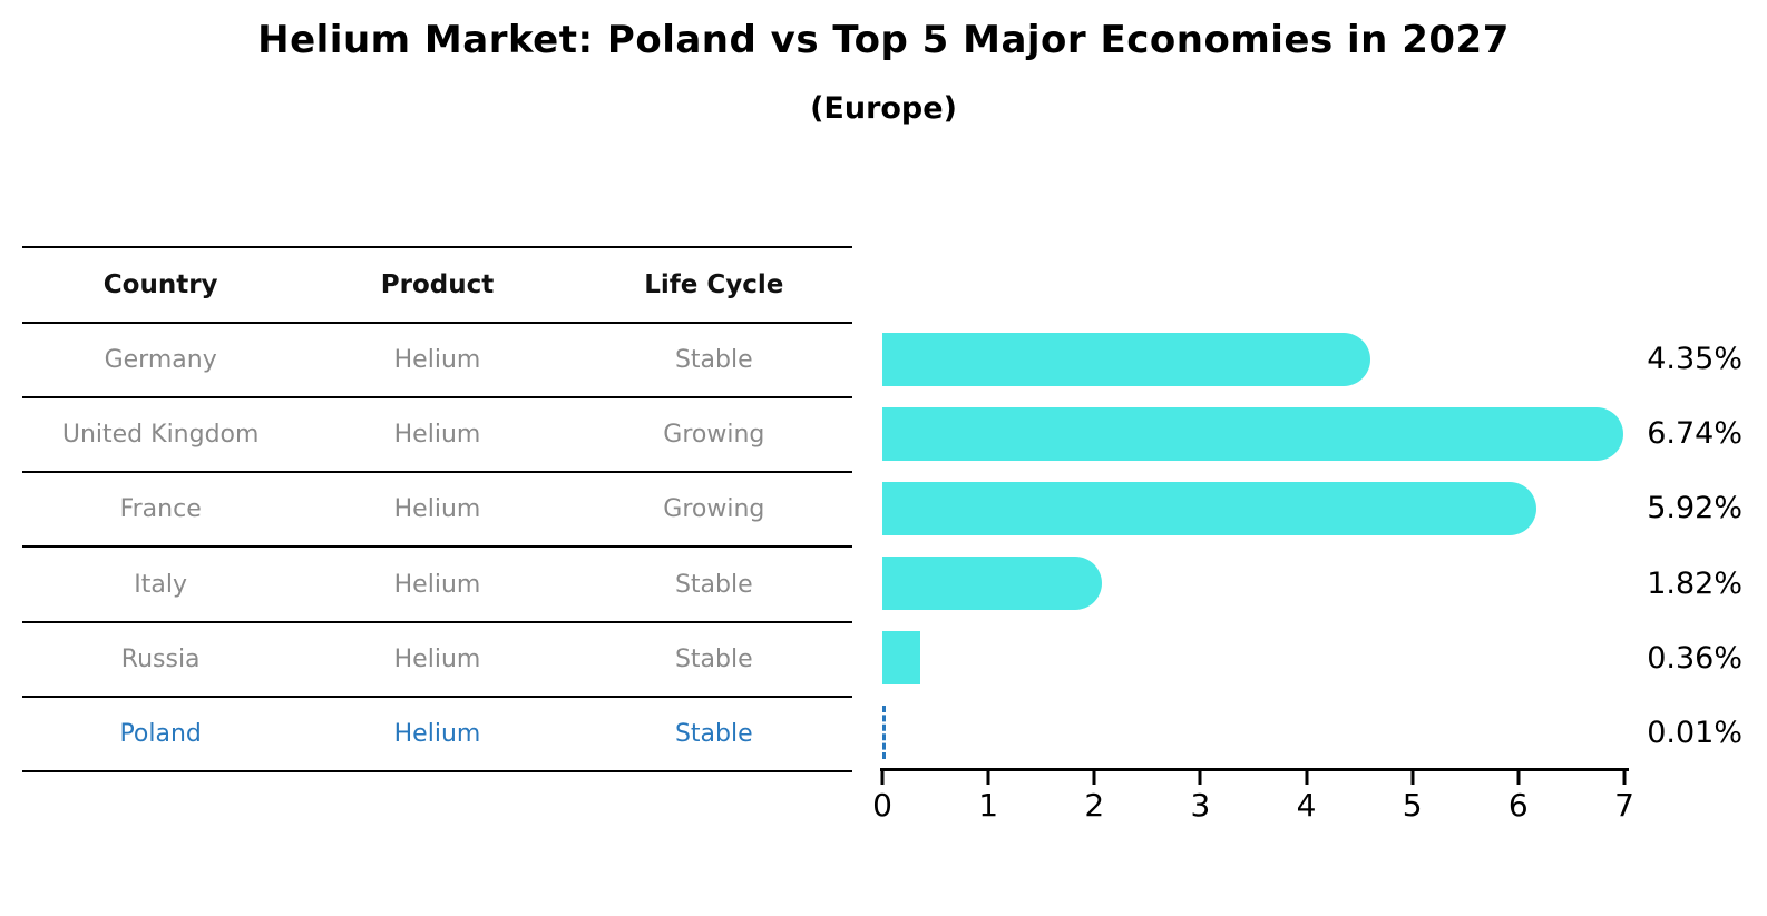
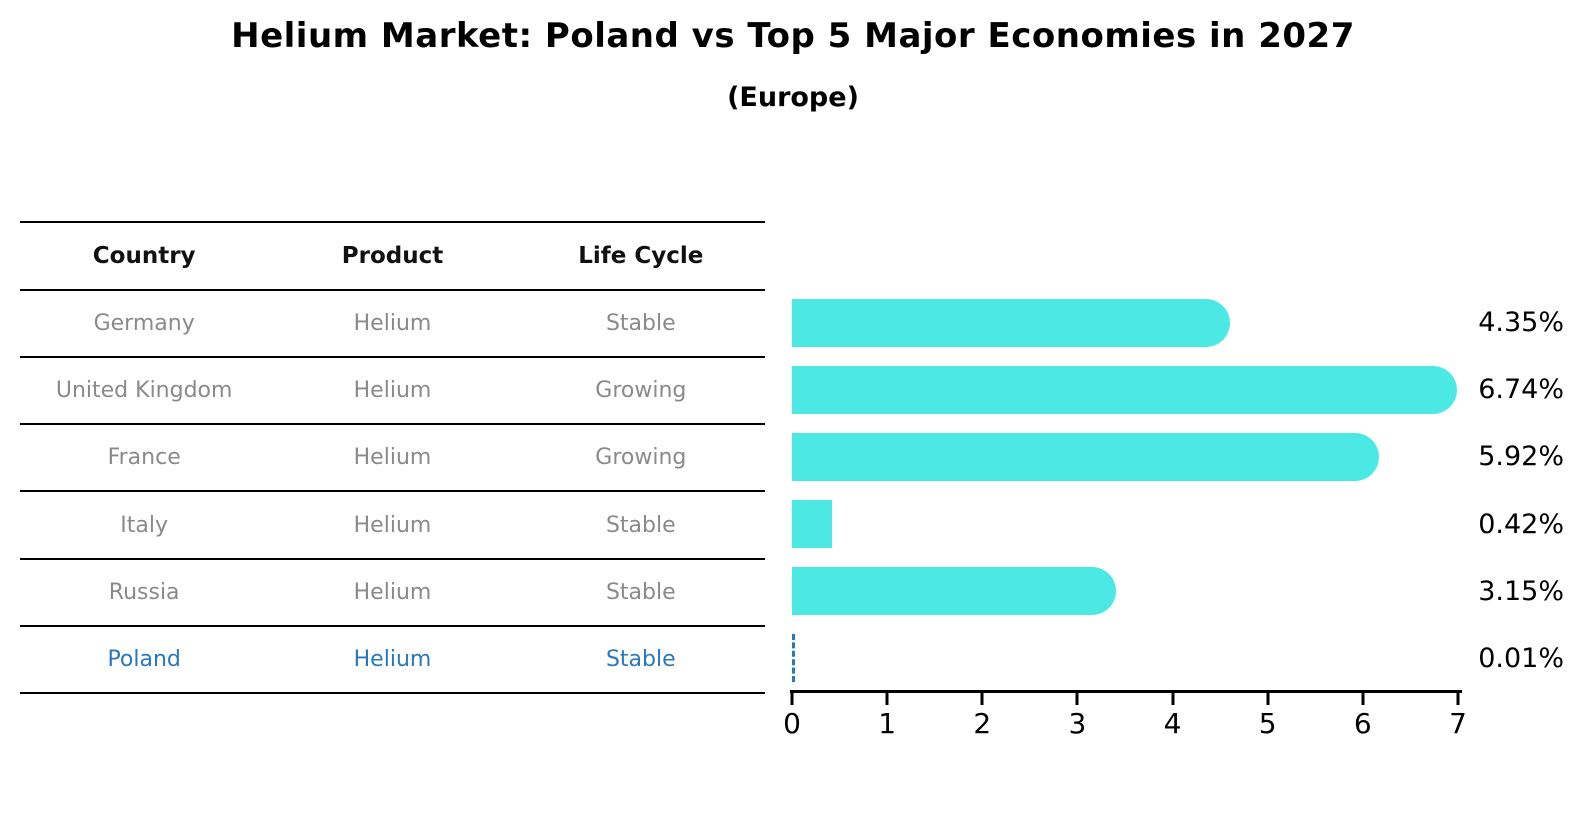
Italy: 1.82% -> 0.42%
Russia: 0.36% -> 3.15%
